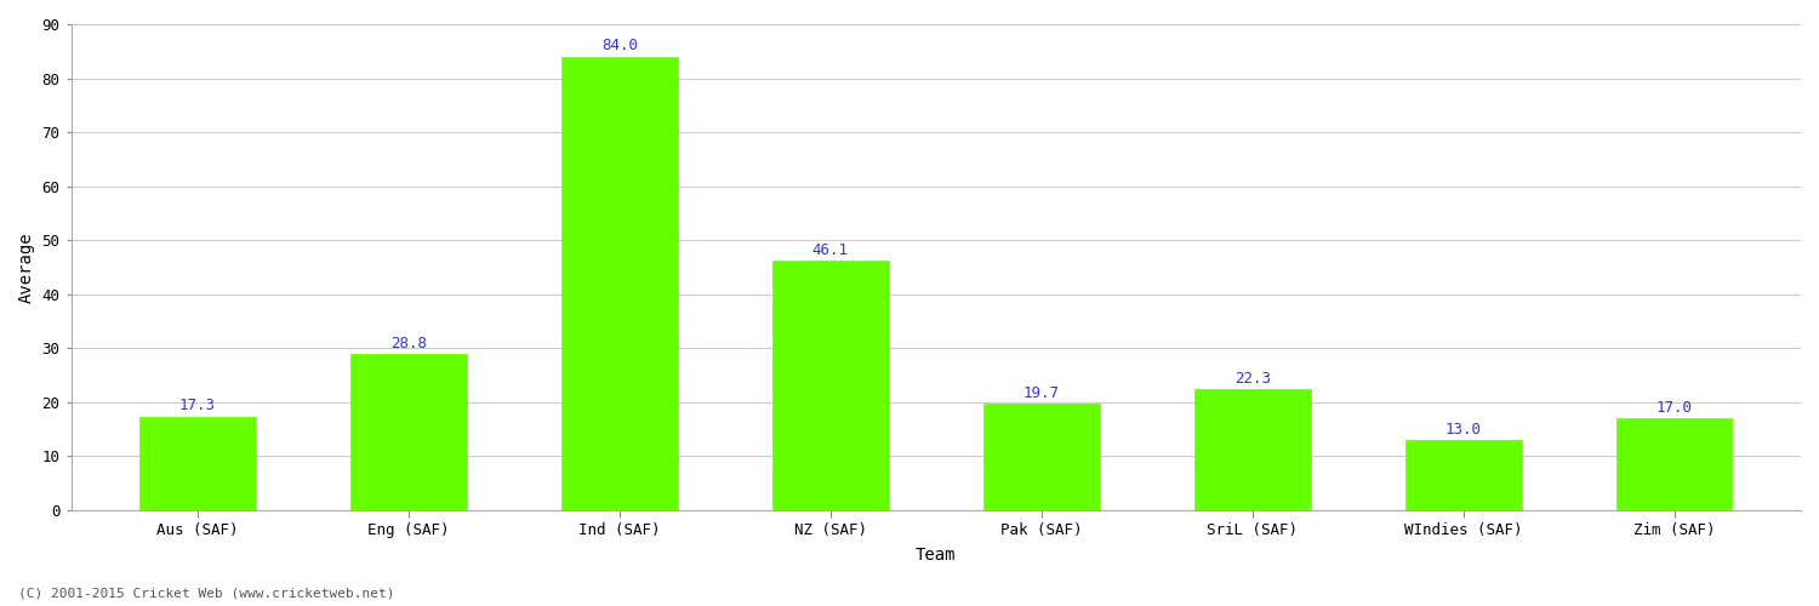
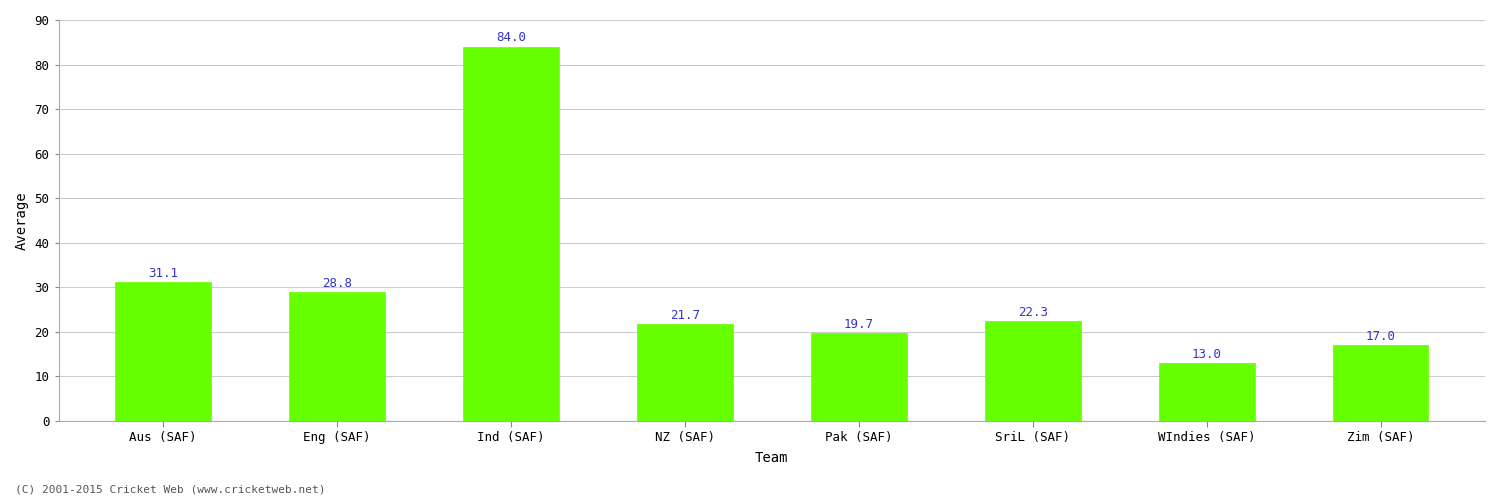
Aus (SAF): 17.3 -> 31.1
NZ (SAF): 46.1 -> 21.7
